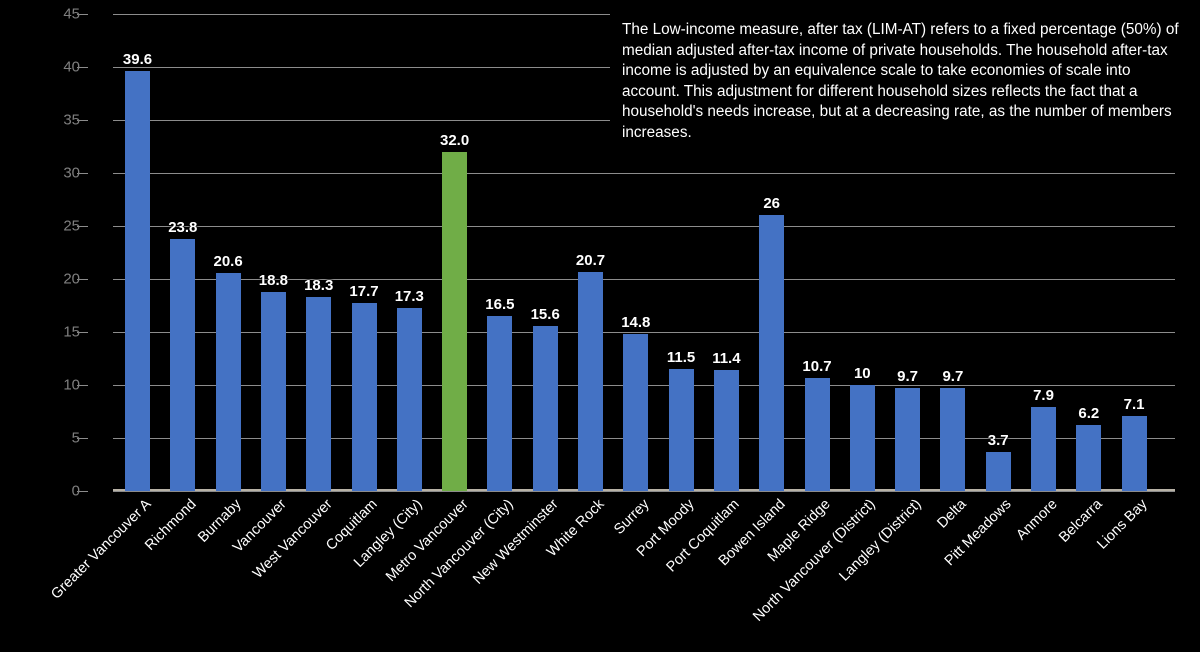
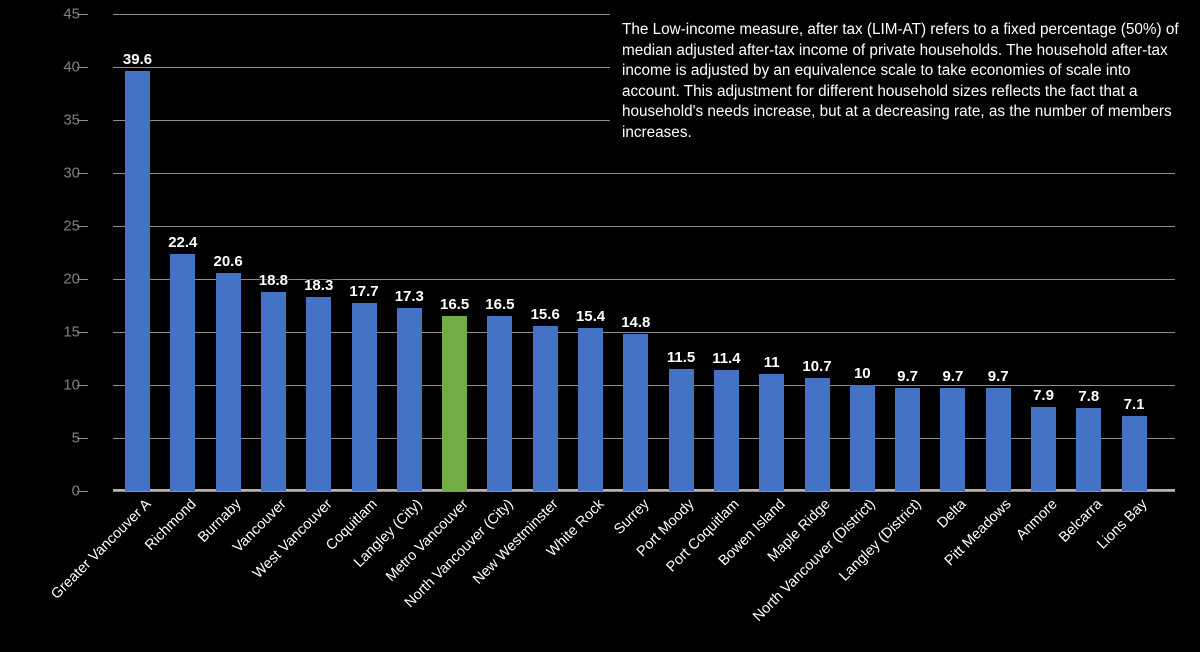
Richmond: 23.8 -> 22.4
Metro Vancouver: 32.0 -> 16.5
White Rock: 20.7 -> 15.4
Bowen Island: 26 -> 11
Pitt Meadows: 3.7 -> 9.7
Belcarra: 6.2 -> 7.8
